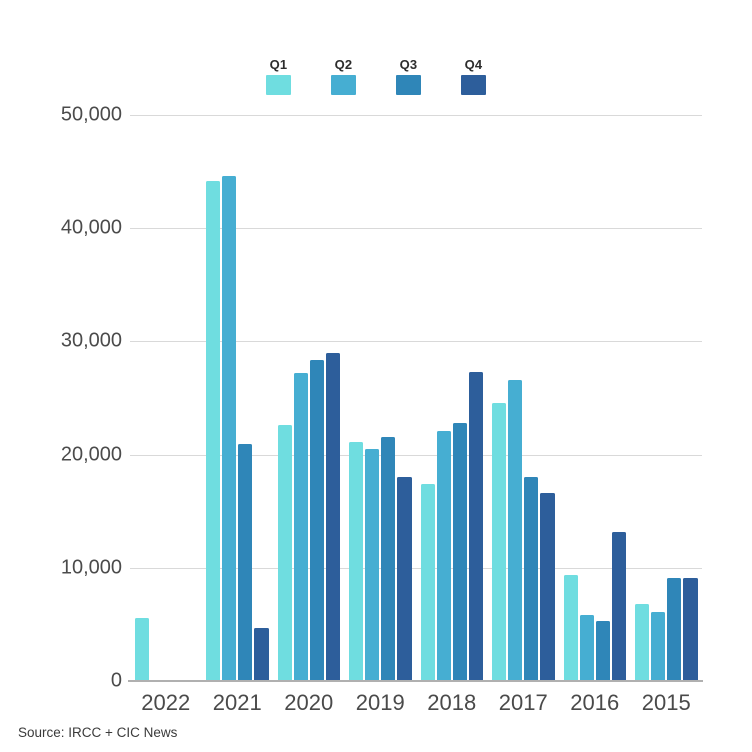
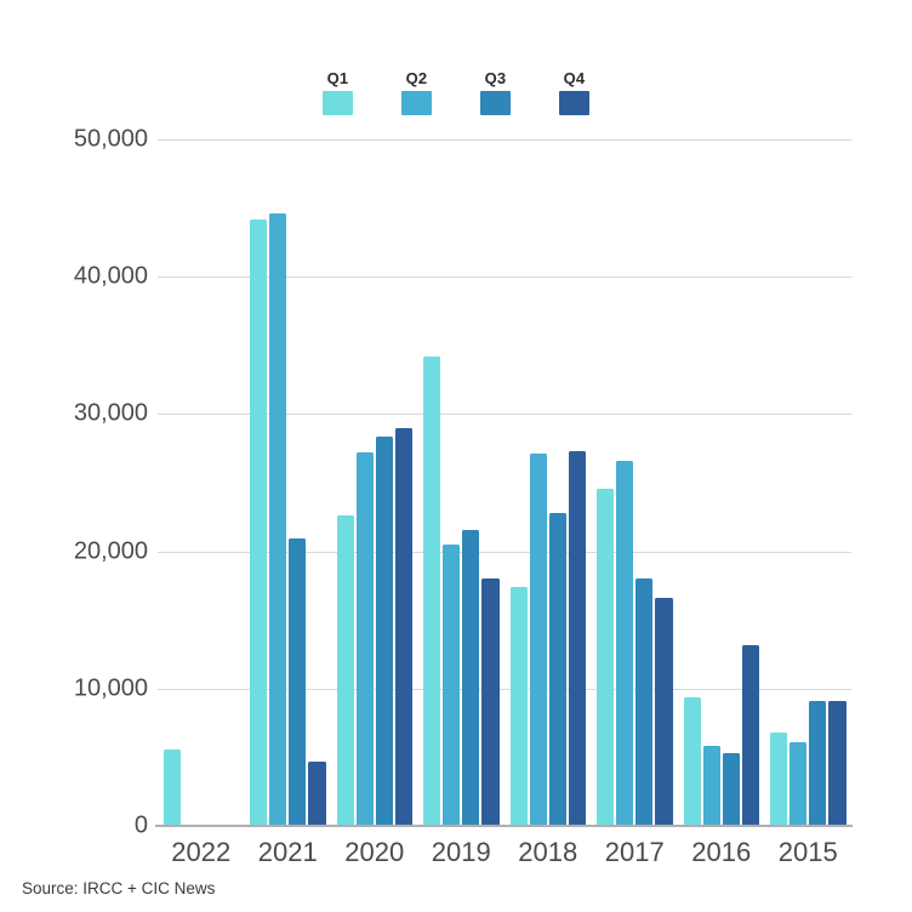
Q1/2019: 21100 -> 34200
Q2/2018: 22100 -> 27100
